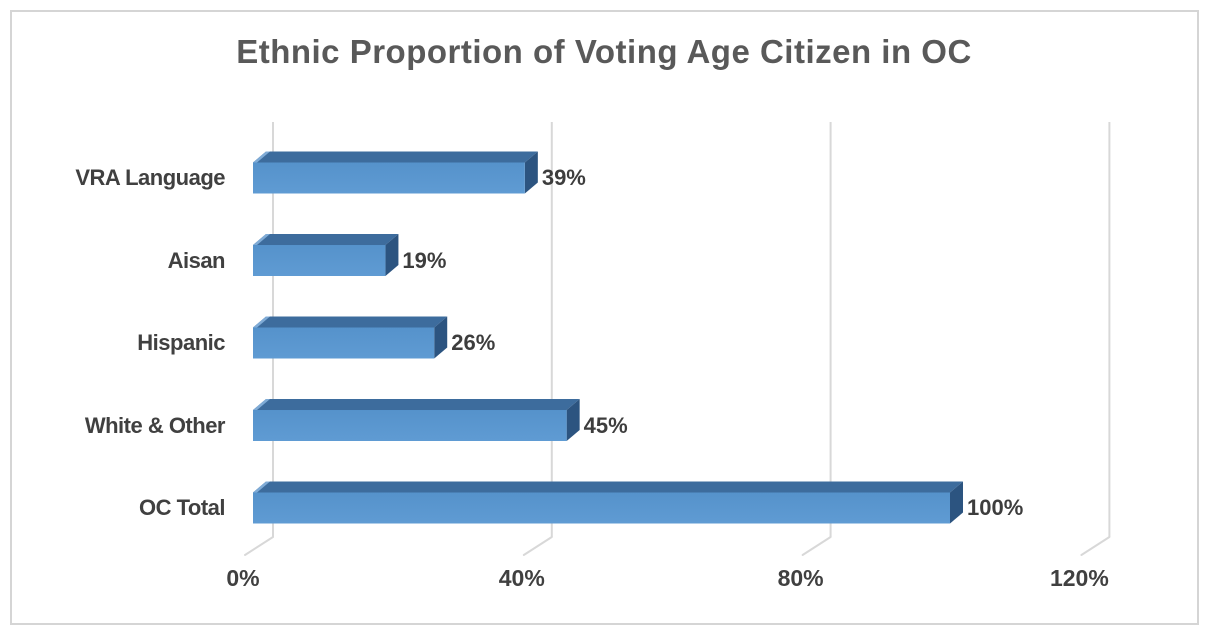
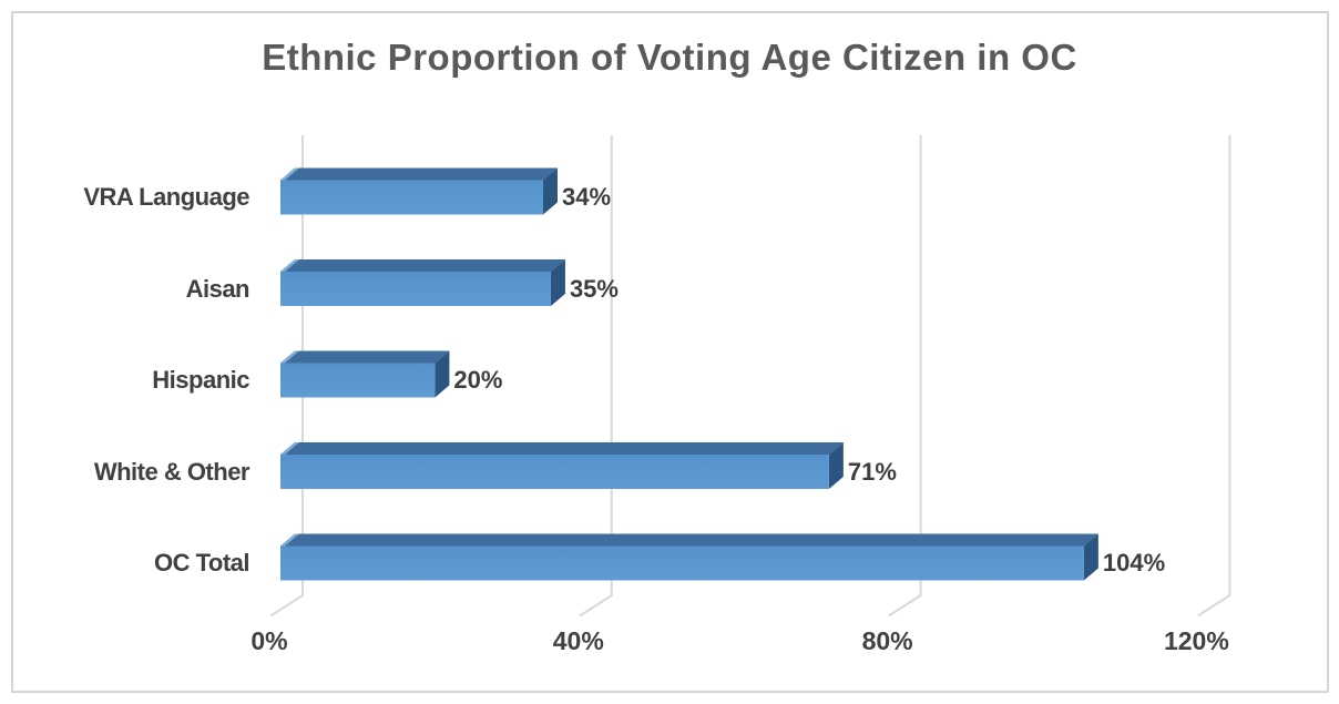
VRA Language: 39% -> 34%
Aisan: 19% -> 35%
Hispanic: 26% -> 20%
White & Other: 45% -> 71%
OC Total: 100% -> 104%
